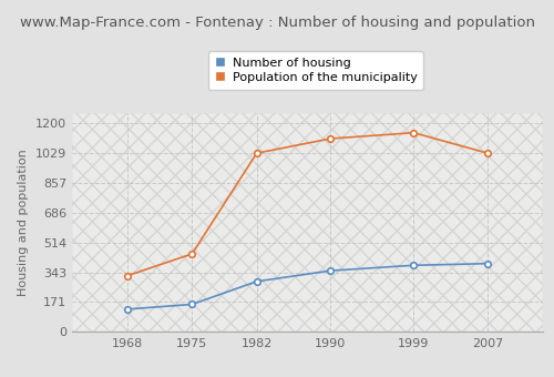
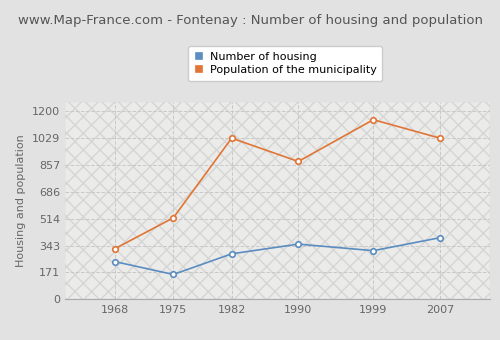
Number of housing/1968: 130 -> 240
Population of the municipality/1975: 450 -> 520
Population of the municipality/1990: 1110 -> 880
Number of housing/1999: 380 -> 310
